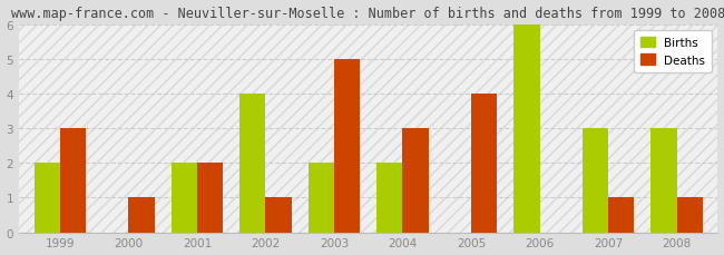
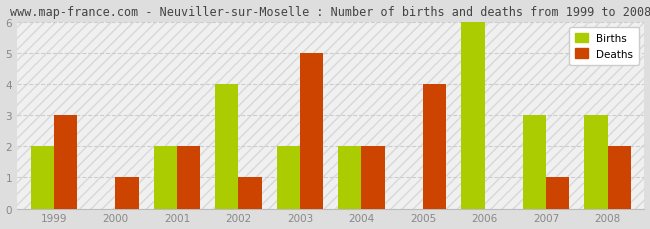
Deaths/2004: 3 -> 2
Deaths/2008: 1 -> 2
